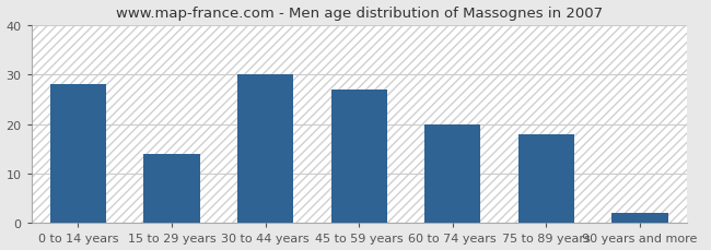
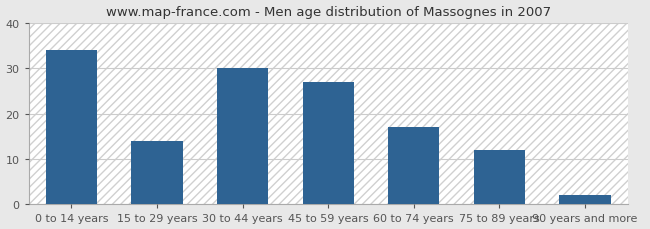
0 to 14 years: 28 -> 34
60 to 74 years: 20 -> 17
75 to 89 years: 18 -> 12
